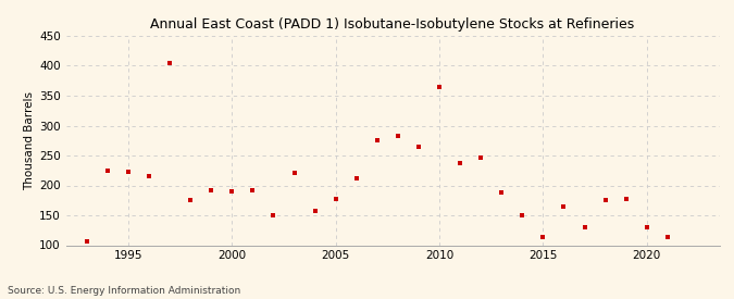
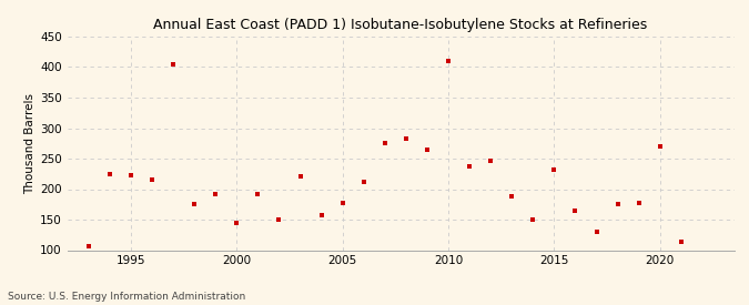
2000: 190 -> 144
2010: 365 -> 410
2015: 113 -> 232
2020: 130 -> 270
